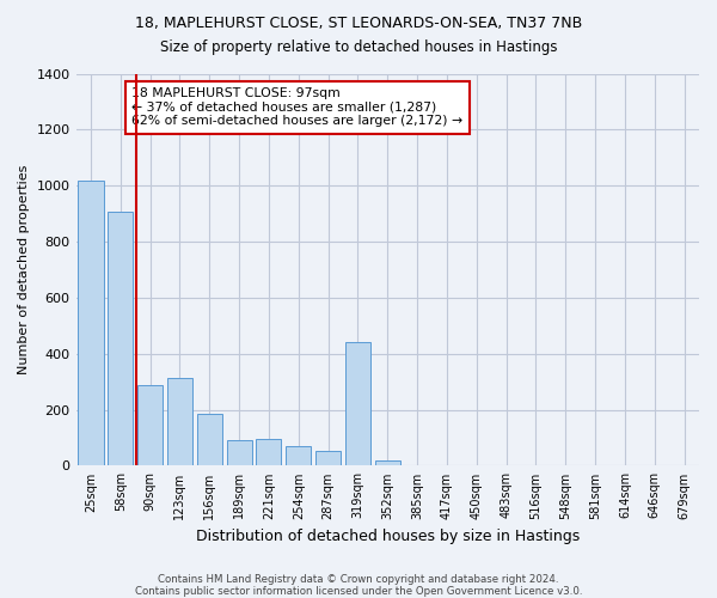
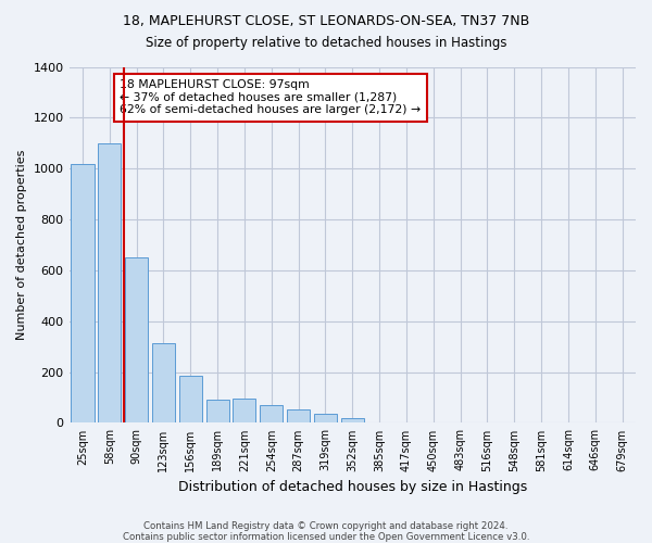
58sqm: 905 -> 1100
90sqm: 290 -> 650
319sqm: 440 -> 35
